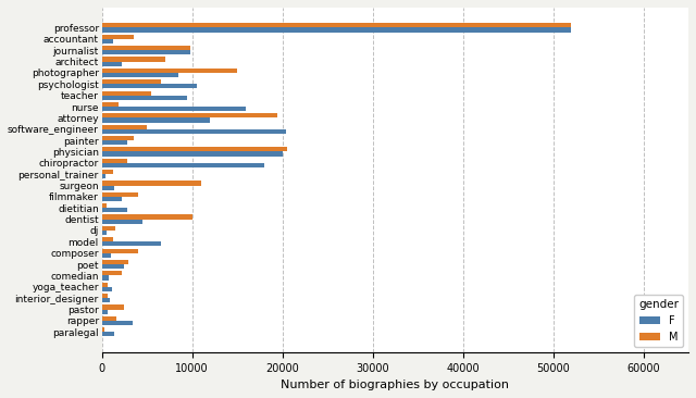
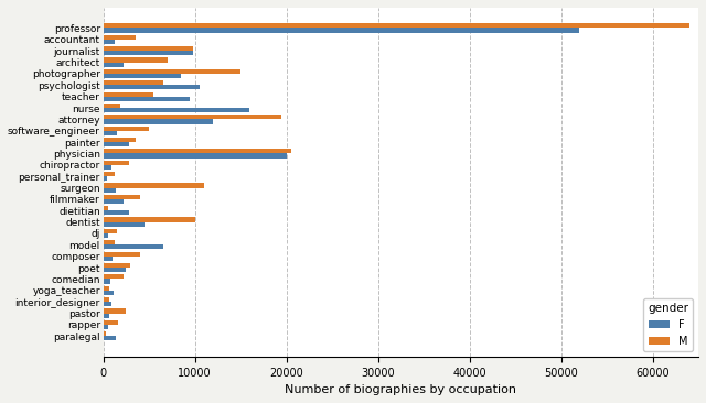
M/professor: 52000 -> 64000
F/software_engineer: 20400 -> 1500
F/chiropractor: 18000 -> 900
F/rapper: 3400 -> 500
